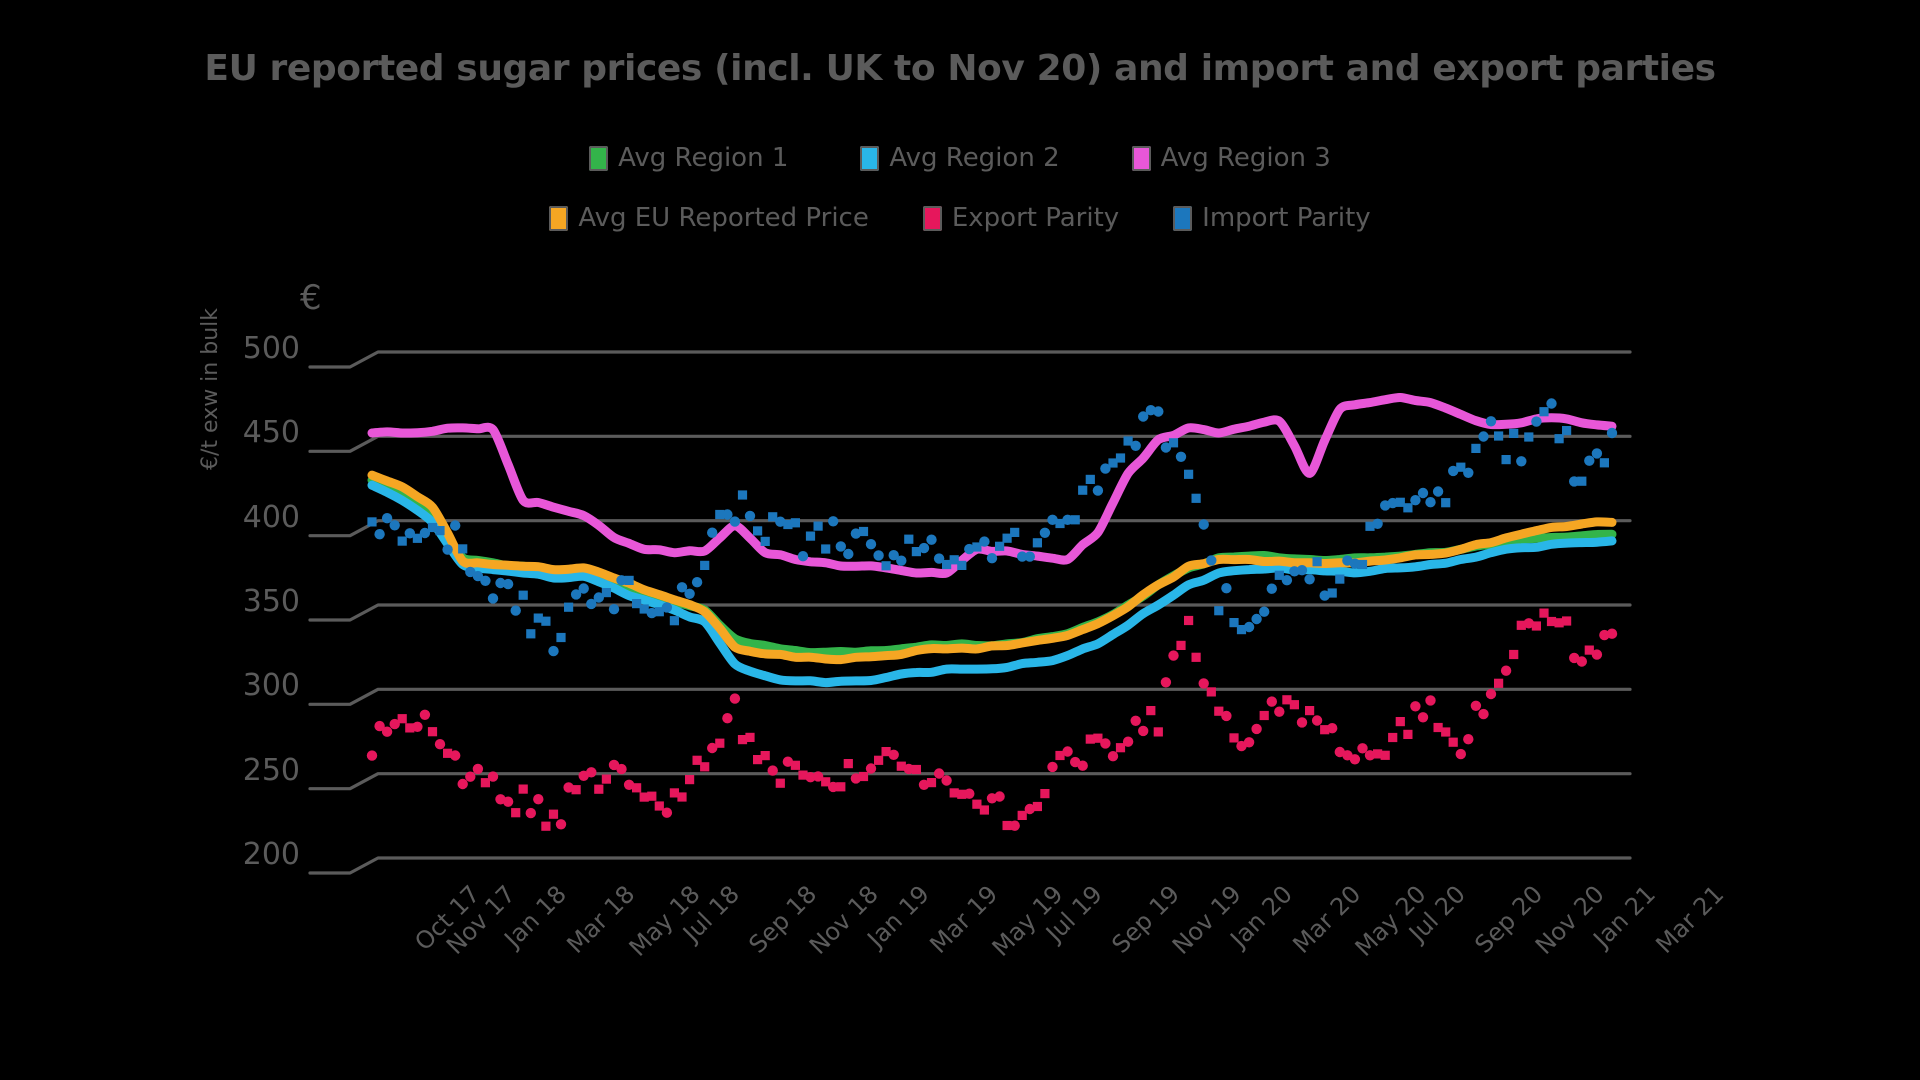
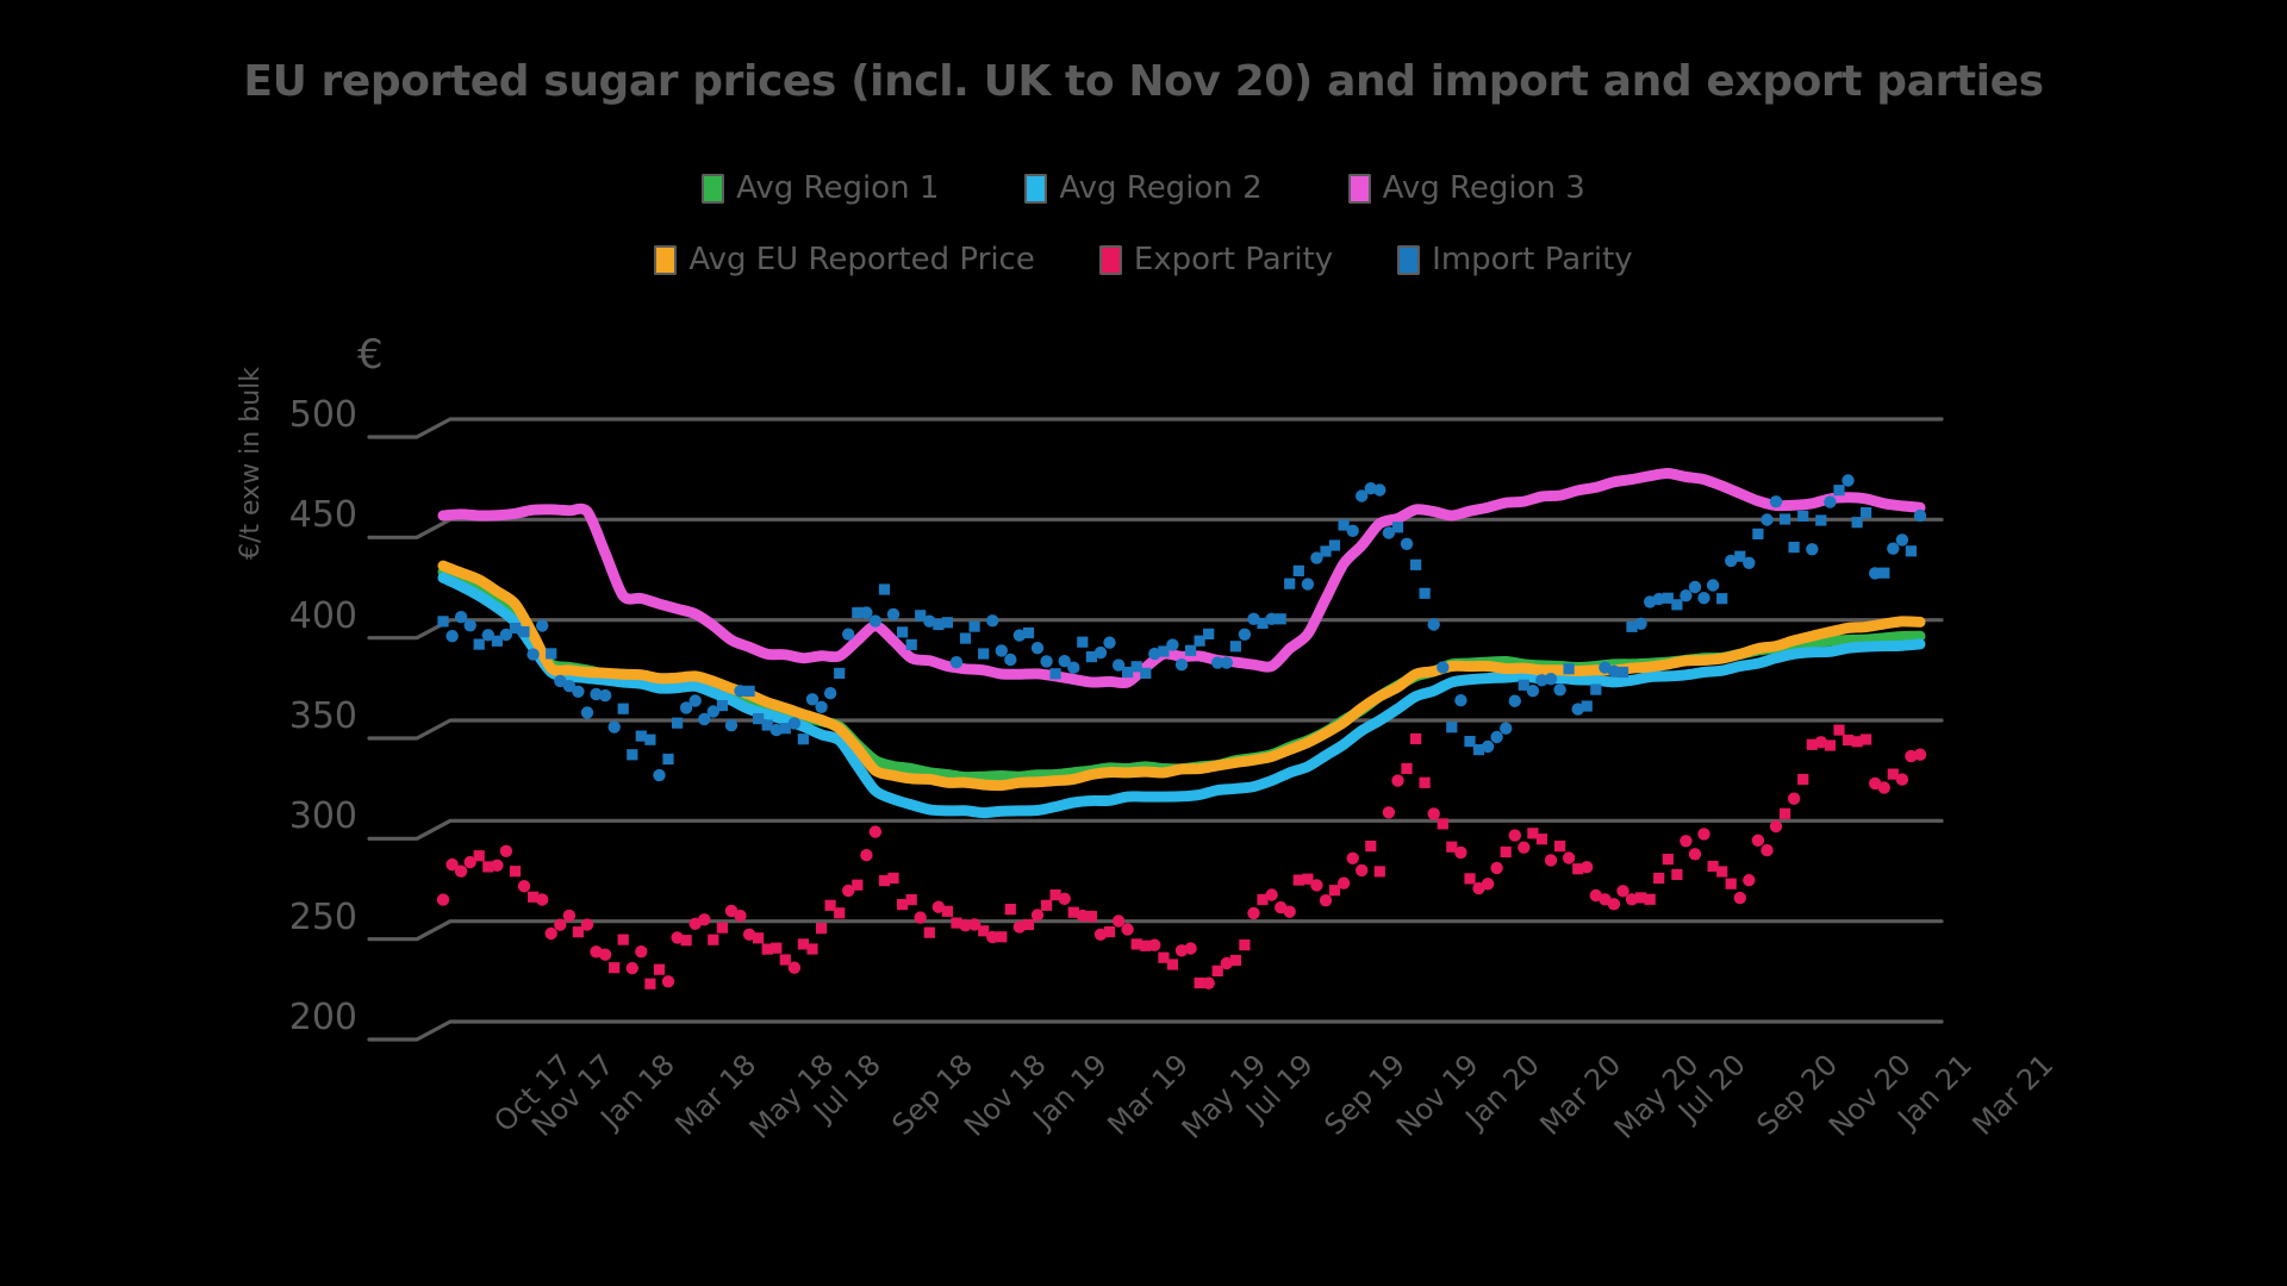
Avg Region 3/May 20: 428 -> 462
